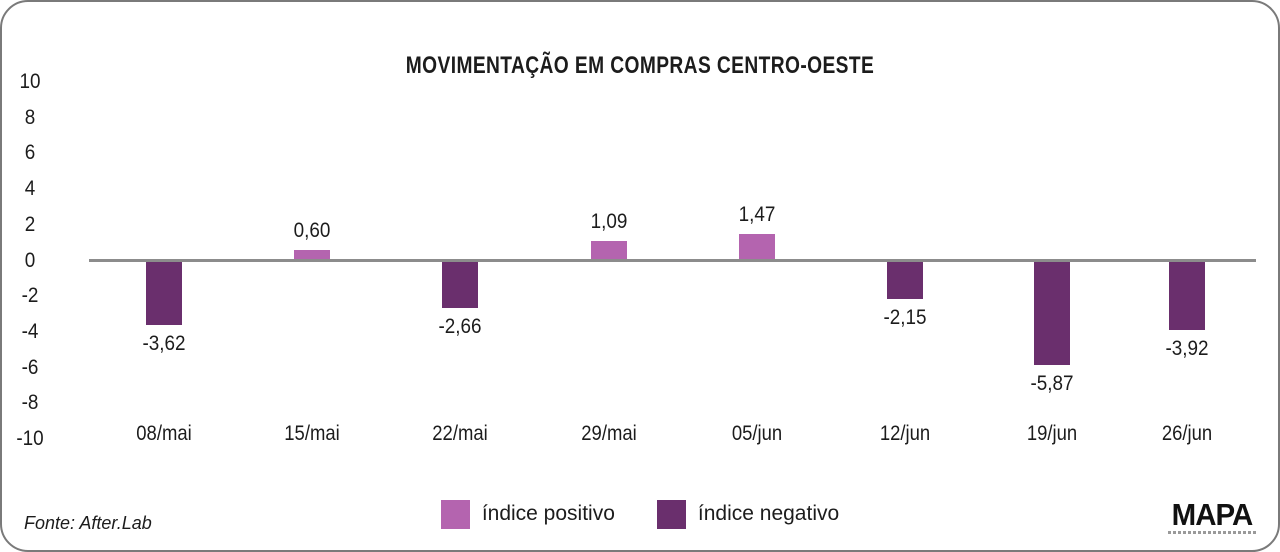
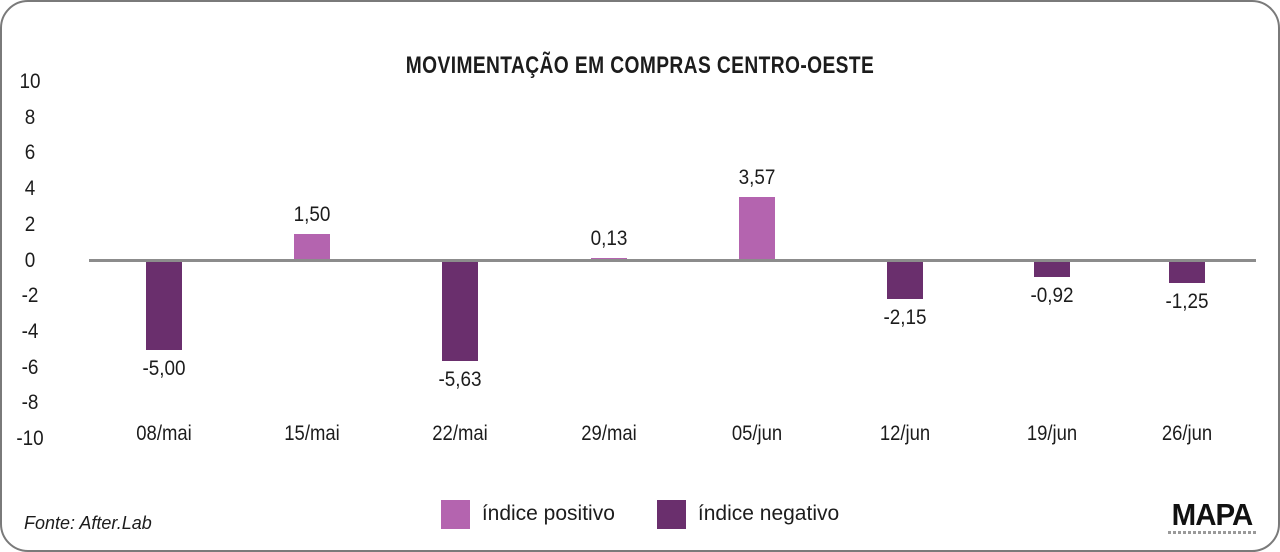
08/mai: -3,62 -> -5,00
15/mai: 0,60 -> 1,50
22/mai: -2,66 -> -5,63
29/mai: 1,09 -> 0,13
05/jun: 1,47 -> 3,57
19/jun: -5,87 -> -0,92
26/jun: -3,92 -> -1,25
